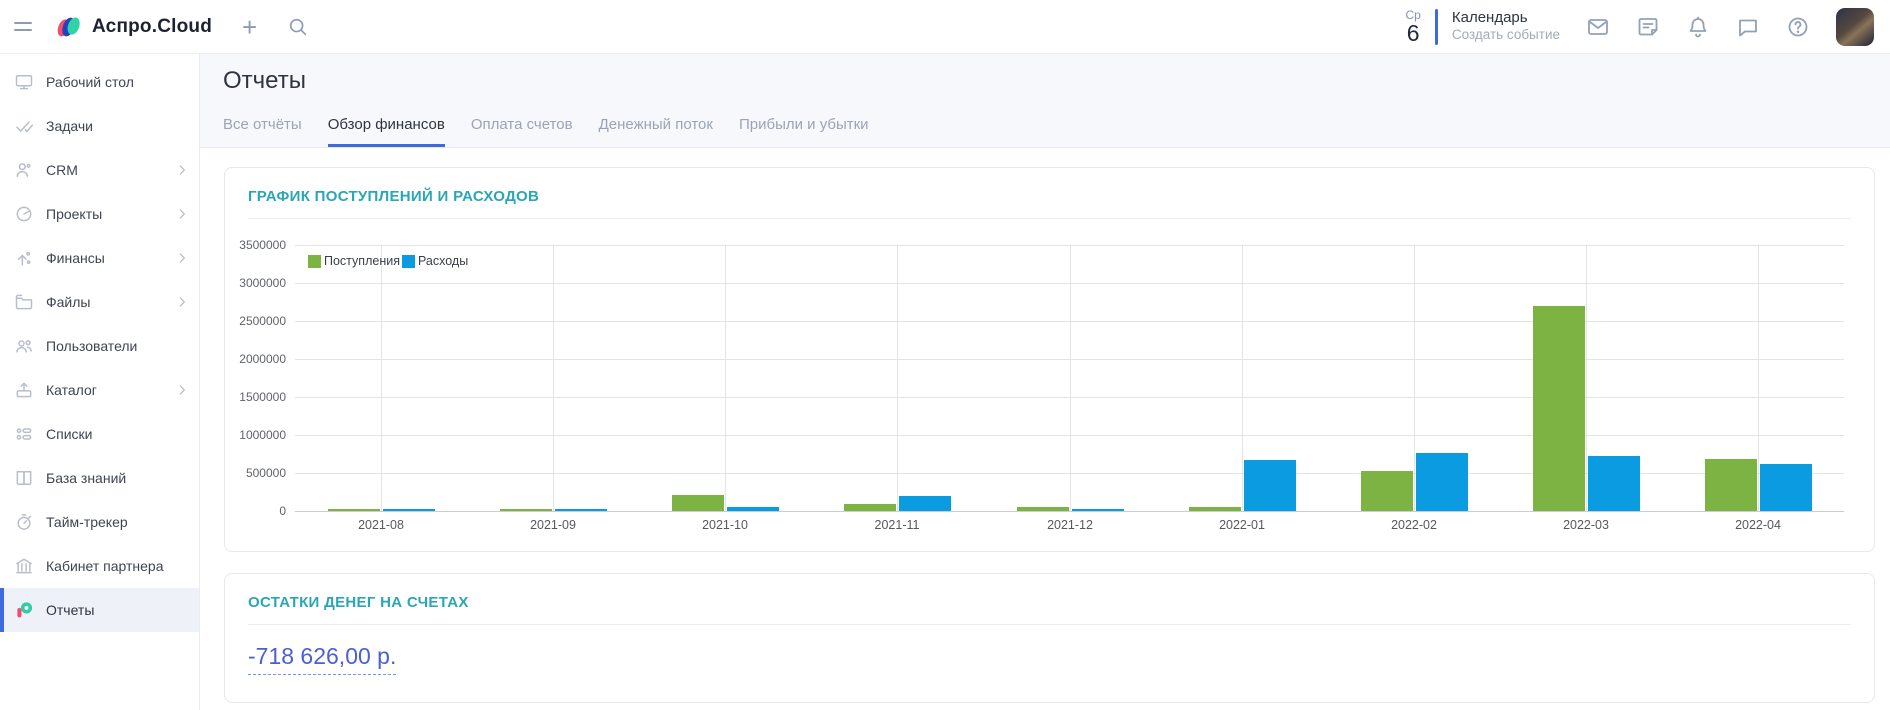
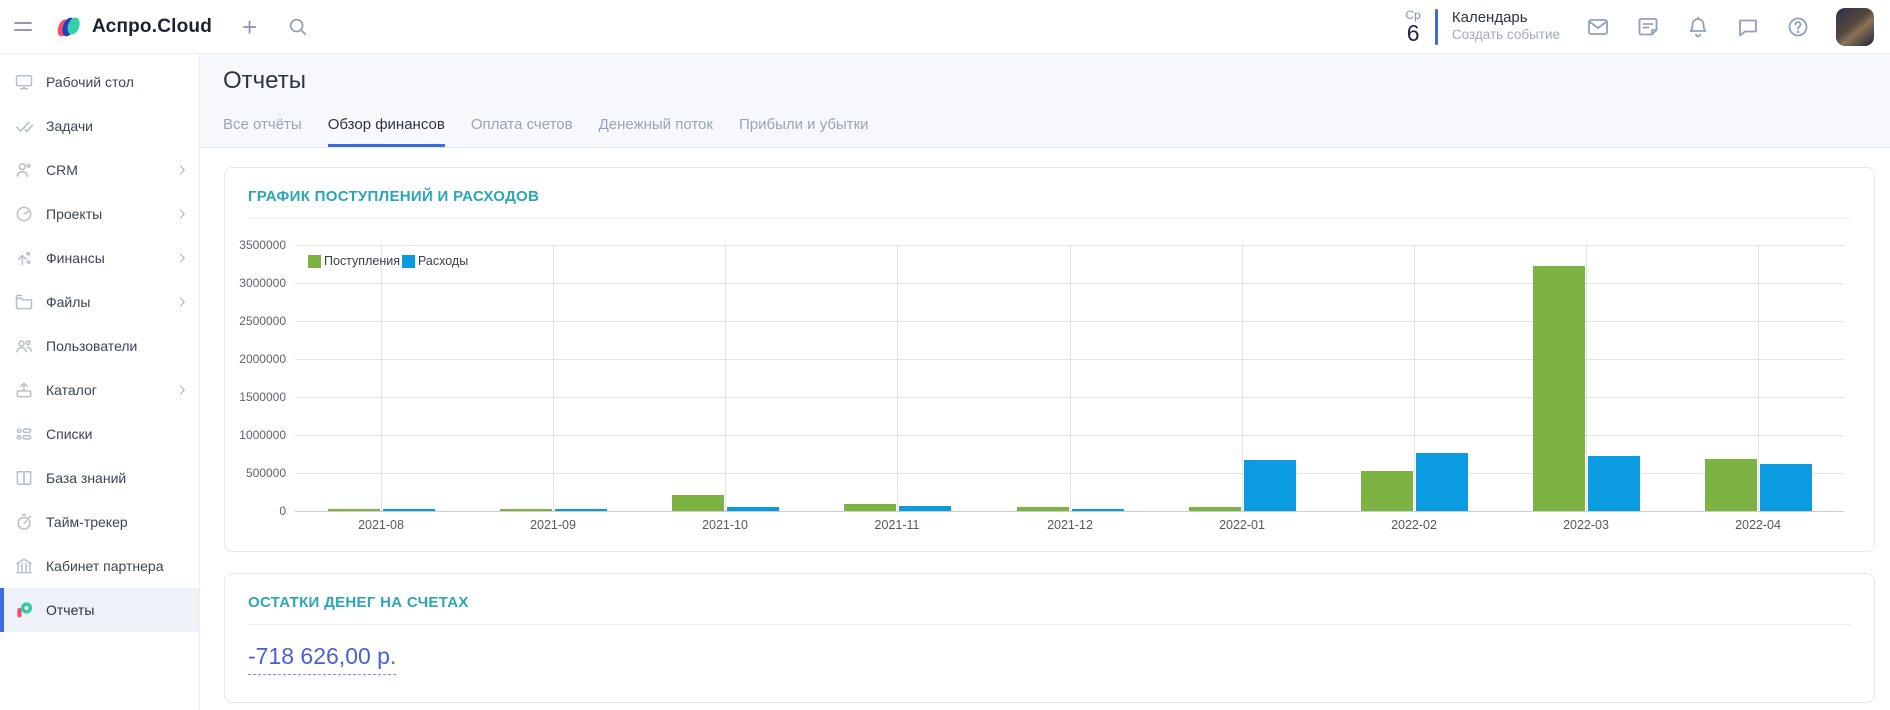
Расходы/2021-11: 200000 -> 100000
Поступления/2022-03: 2700000 -> 3200000
